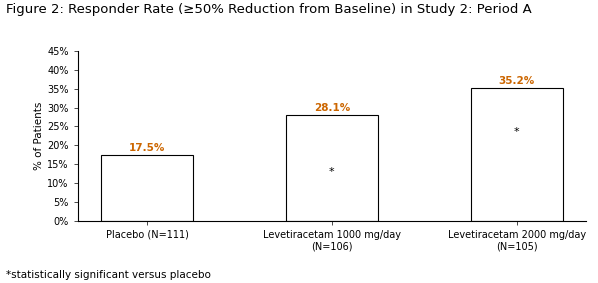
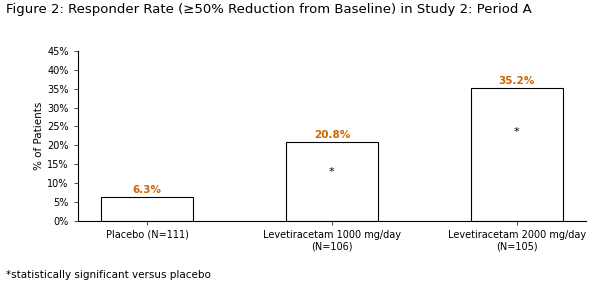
Placebo (N=111): 17.5% -> 6.3%
Levetiracetam 1000 mg/day (N=106): 28.1% -> 20.8%
